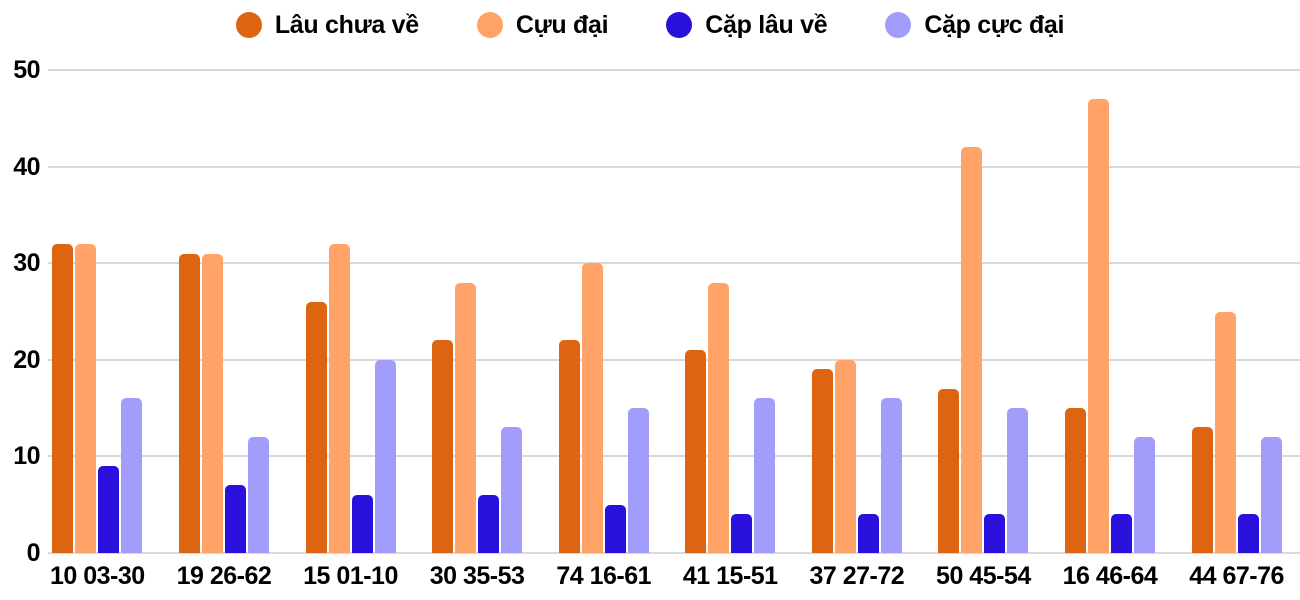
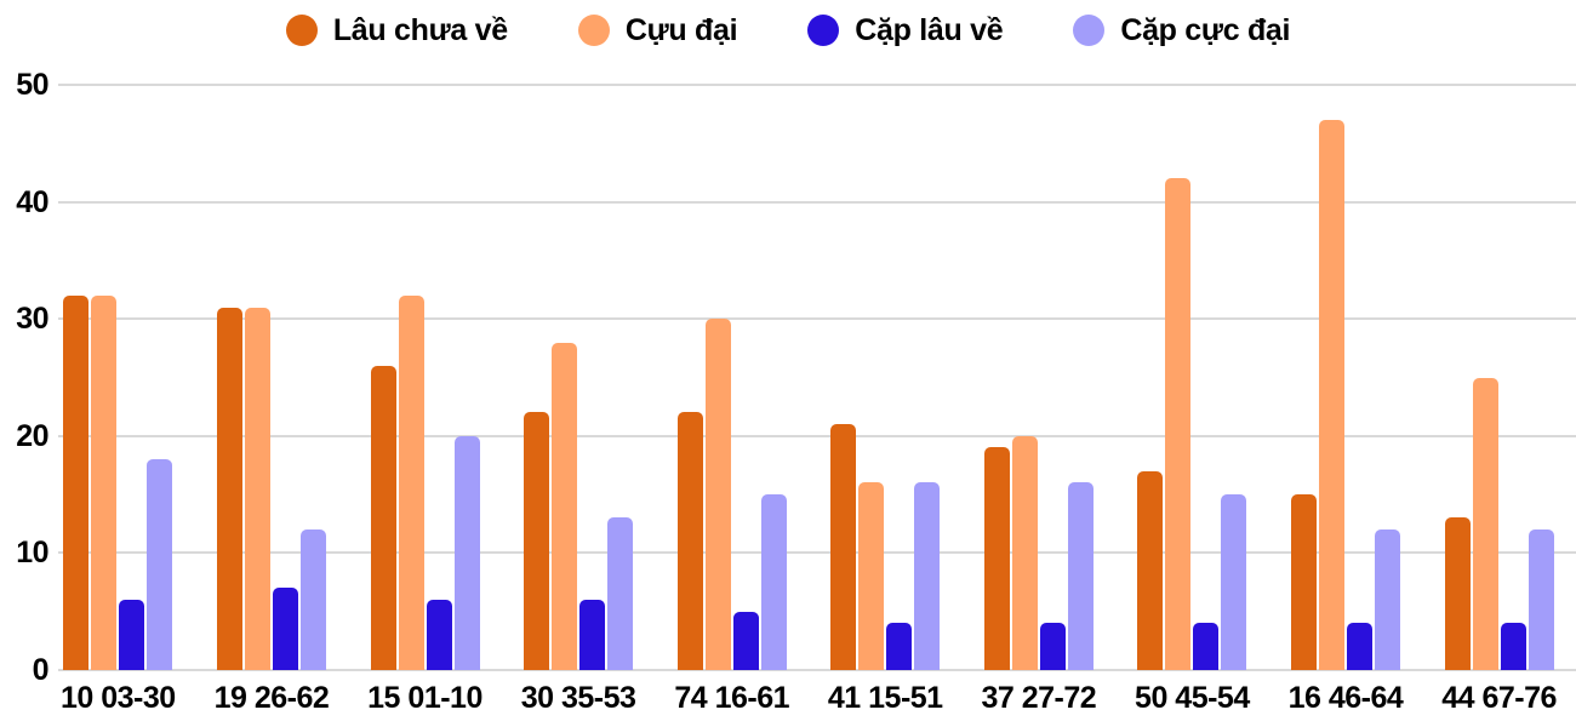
Cặp lâu về/10 03-30: 9 -> 6
Cặp cực đại/10 03-30: 16 -> 18
Cựu đại/41 15-51: 28 -> 16
